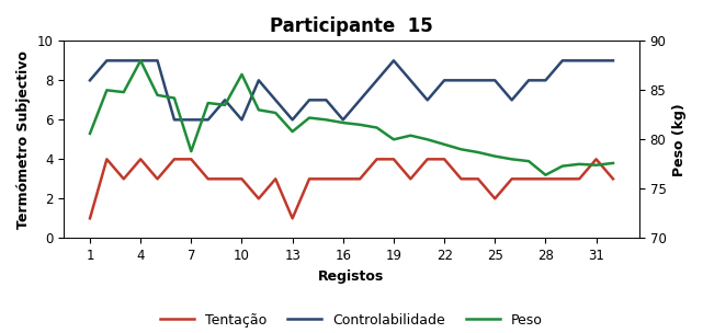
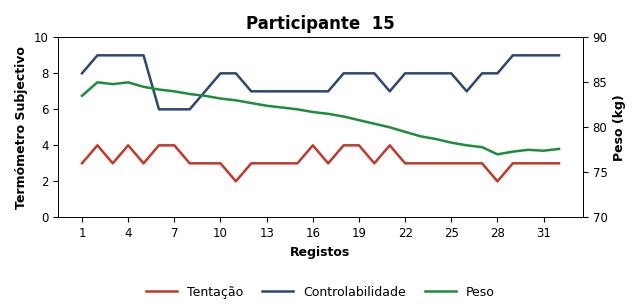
Tentação/1: 1 -> 3
Peso/1: 80.6 -> 83.5
Peso/4: 88.0 -> 85.0
Peso/7: 78.8 -> 84.0
Controlabilidade/10: 6 -> 8
Peso/10: 86.6 -> 83.2
Tentação/13: 1 -> 3
Controlabilidade/13: 6 -> 7
Peso/13: 80.8 -> 82.4
Tentação/16: 3 -> 4
Controlabilidade/16: 6 -> 7
Controlabilidade/19: 9 -> 8
Peso/19: 80.0 -> 80.8
Tentação/22: 4 -> 3
Tentação/25: 2 -> 3
Tentação/28: 3 -> 2
Peso/28: 76.4 -> 77.0
Tentação/31: 4 -> 3
